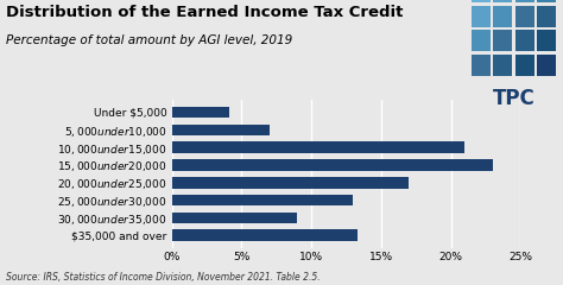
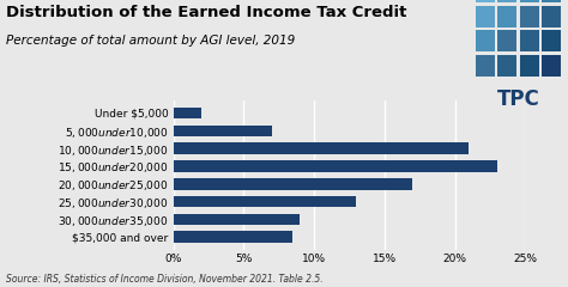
Under $5,000: 4.1% -> 2.0%
$35,000 and over: 13.3% -> 8.5%
